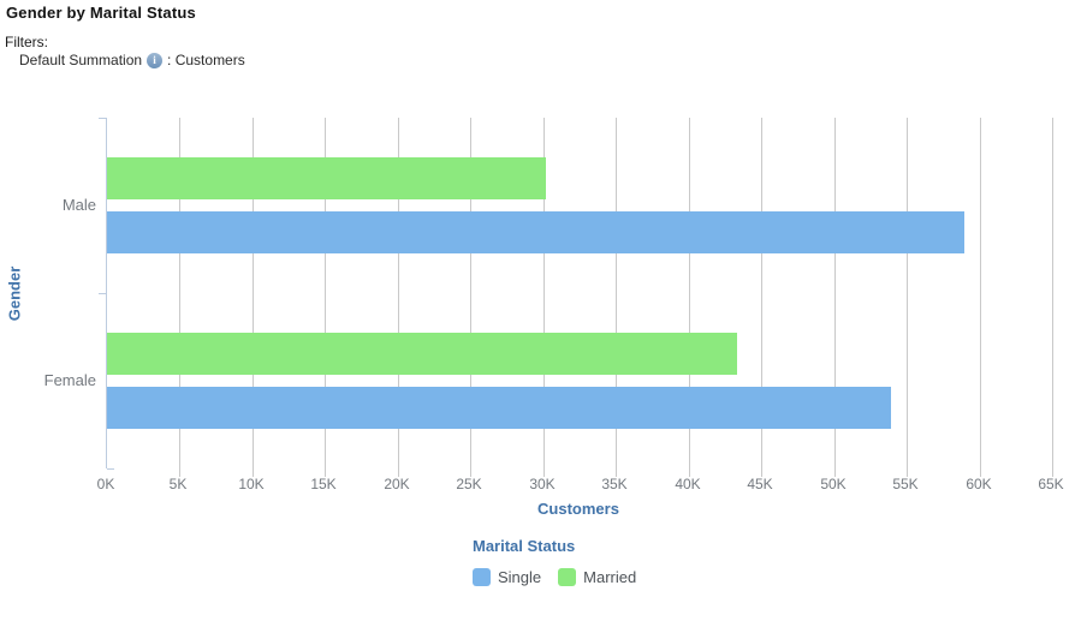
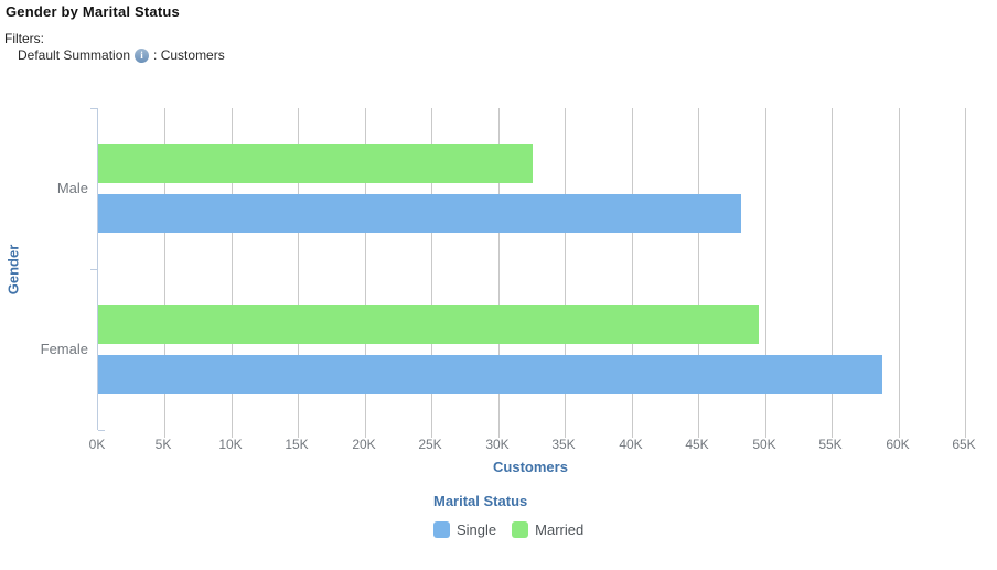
Single/Male: 59.0K -> 48.2K
Married/Male: 30.2K -> 32.6K
Single/Female: 53.9K -> 58.8K
Married/Female: 43.3K -> 49.5K
